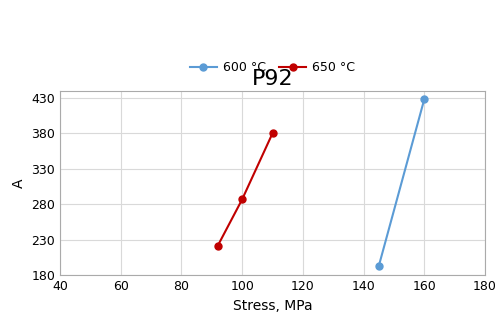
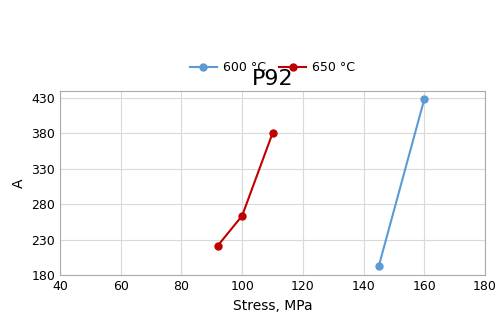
100: 287 -> 264
